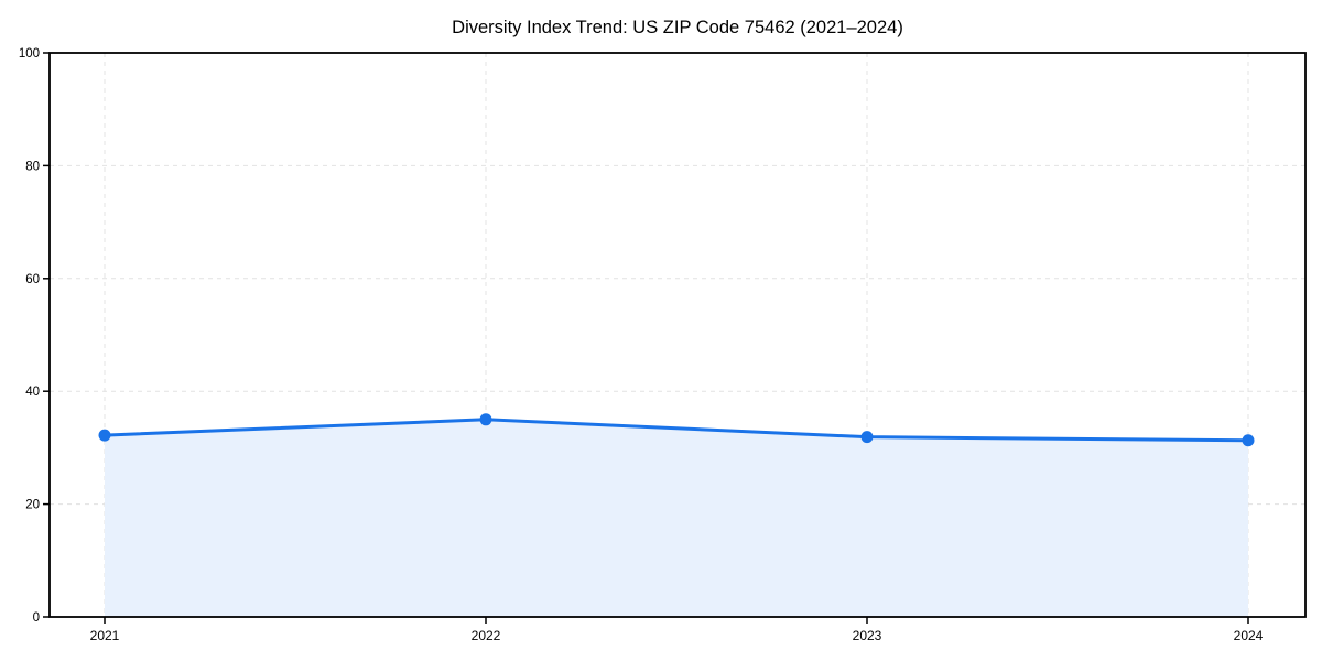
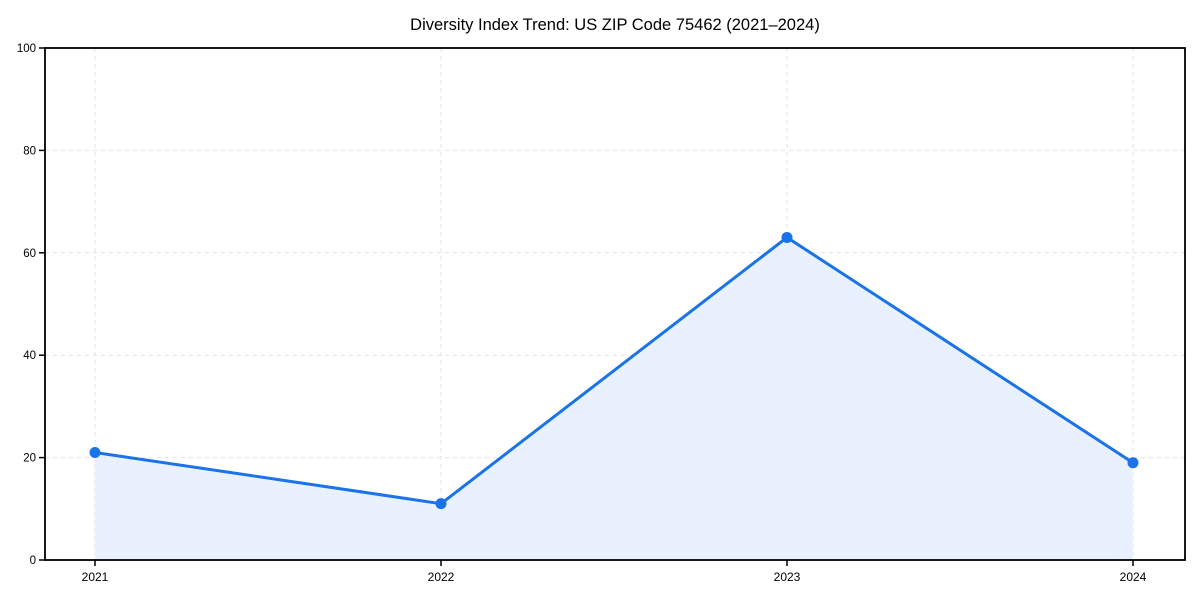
2021: 32 -> 21
2022: 35 -> 11
2023: 32 -> 63
2024: 31 -> 19
